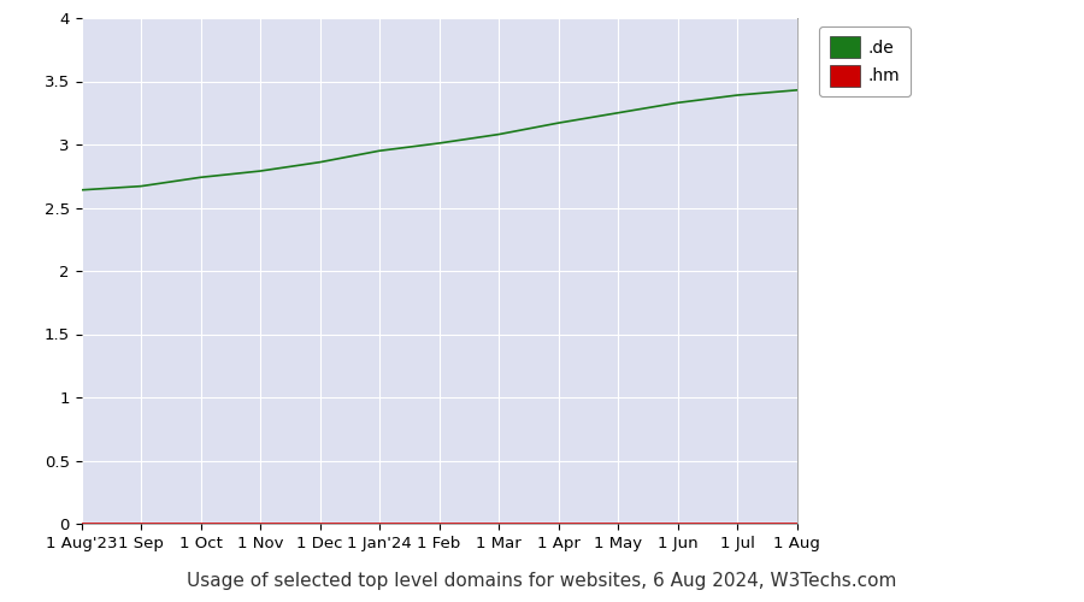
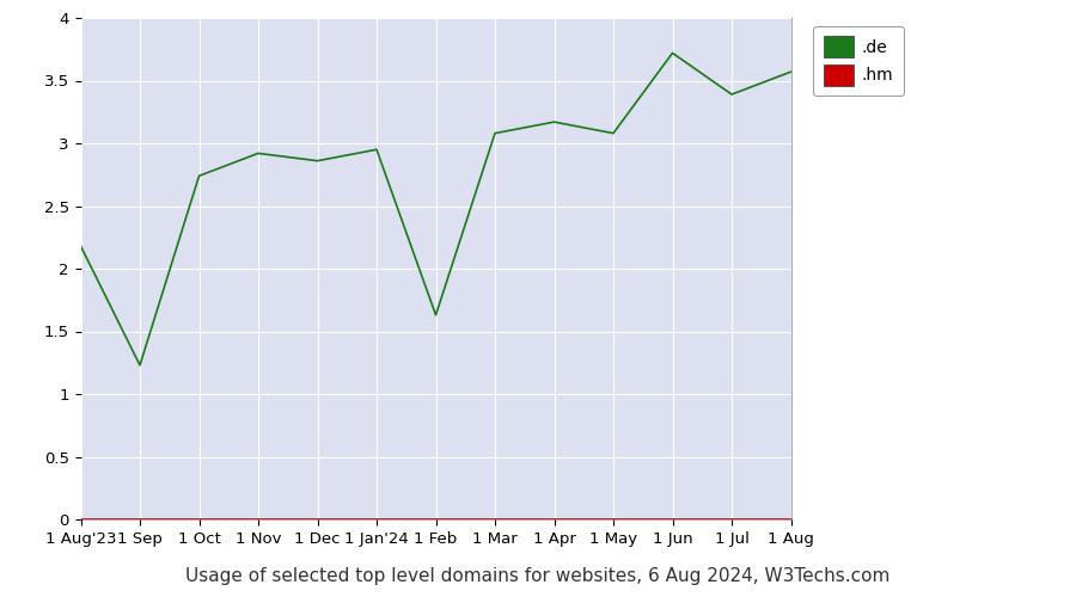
.de/1 Aug'23: 2.64 -> 2.18
.de/1 Sep: 2.67 -> 1.23
.de/1 Nov: 2.79 -> 2.92
.de/1 Feb: 3.01 -> 1.63
.de/1 May: 3.25 -> 3.08
.de/1 Jun: 3.33 -> 3.72
.de/1 Aug: 3.43 -> 3.57
